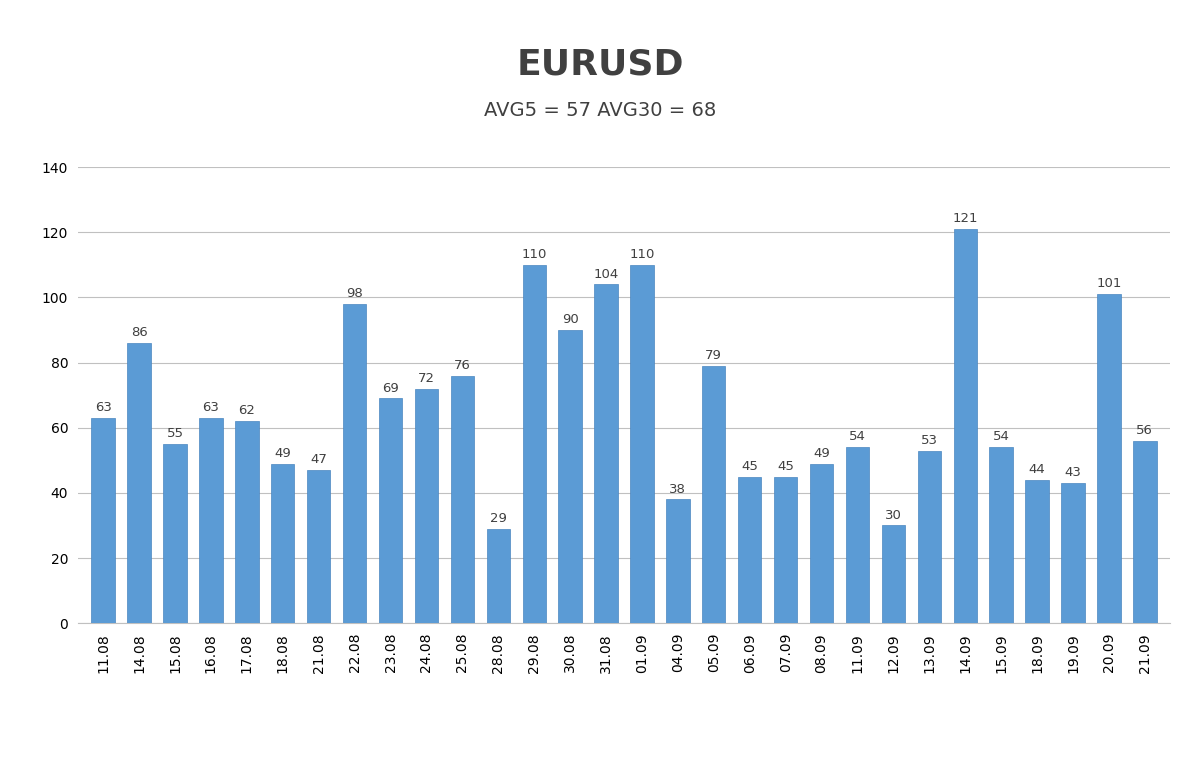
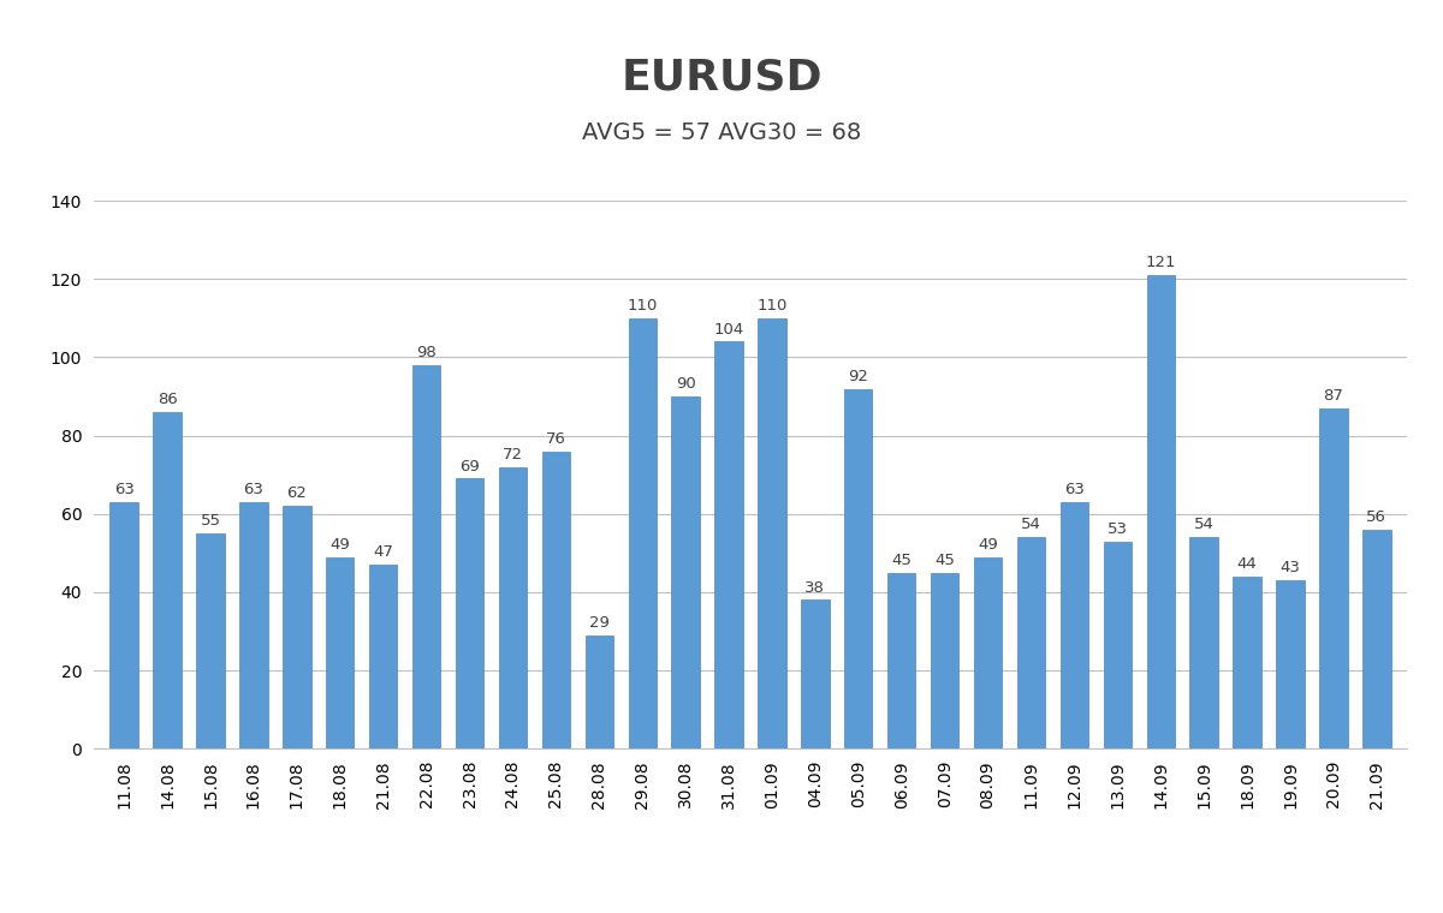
05.09: 79 -> 92
12.09: 30 -> 63
20.09: 101 -> 87
